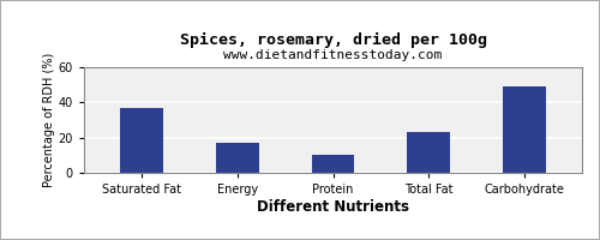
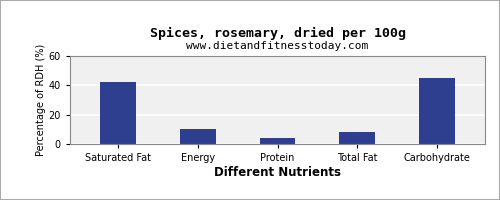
Saturated Fat: 37 -> 42
Energy: 17 -> 10
Protein: 10 -> 4
Total Fat: 23 -> 8
Carbohydrate: 49 -> 45
